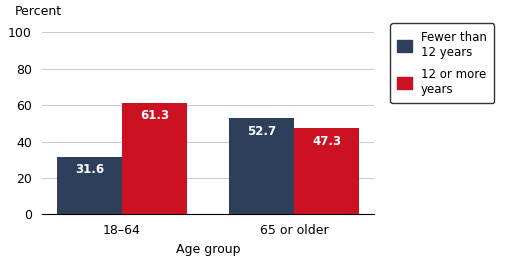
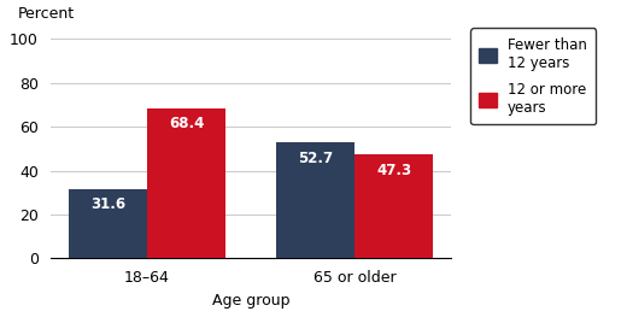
12 or more years/18–64: 61.3 -> 68.4
